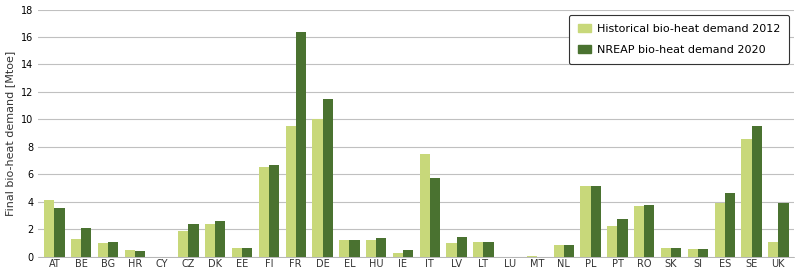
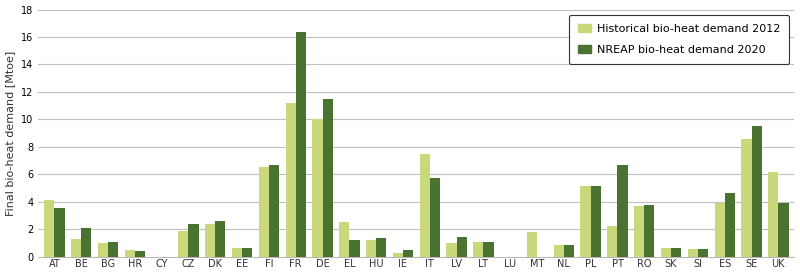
Historical bio-heat demand 2012/FR: 9.5 -> 11.2
Historical bio-heat demand 2012/EL: 1.2 -> 2.5
Historical bio-heat demand 2012/MT: 0.1 -> 1.8
NREAP bio-heat demand 2020/PT: 2.8 -> 6.7
Historical bio-heat demand 2012/UK: 1.1 -> 6.2
